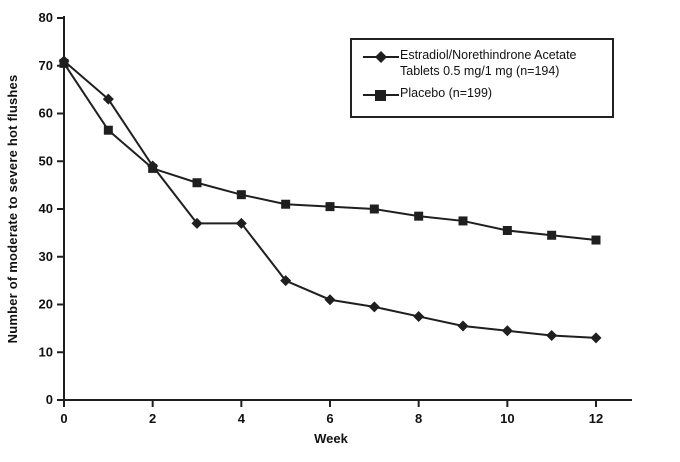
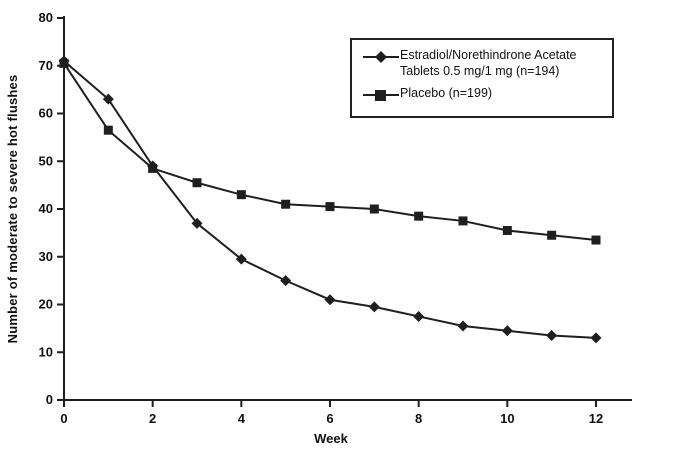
Estradiol/Norethindrone Acetate Tablets 0.5 mg/1 mg (n=194)/4: 37 -> 30
